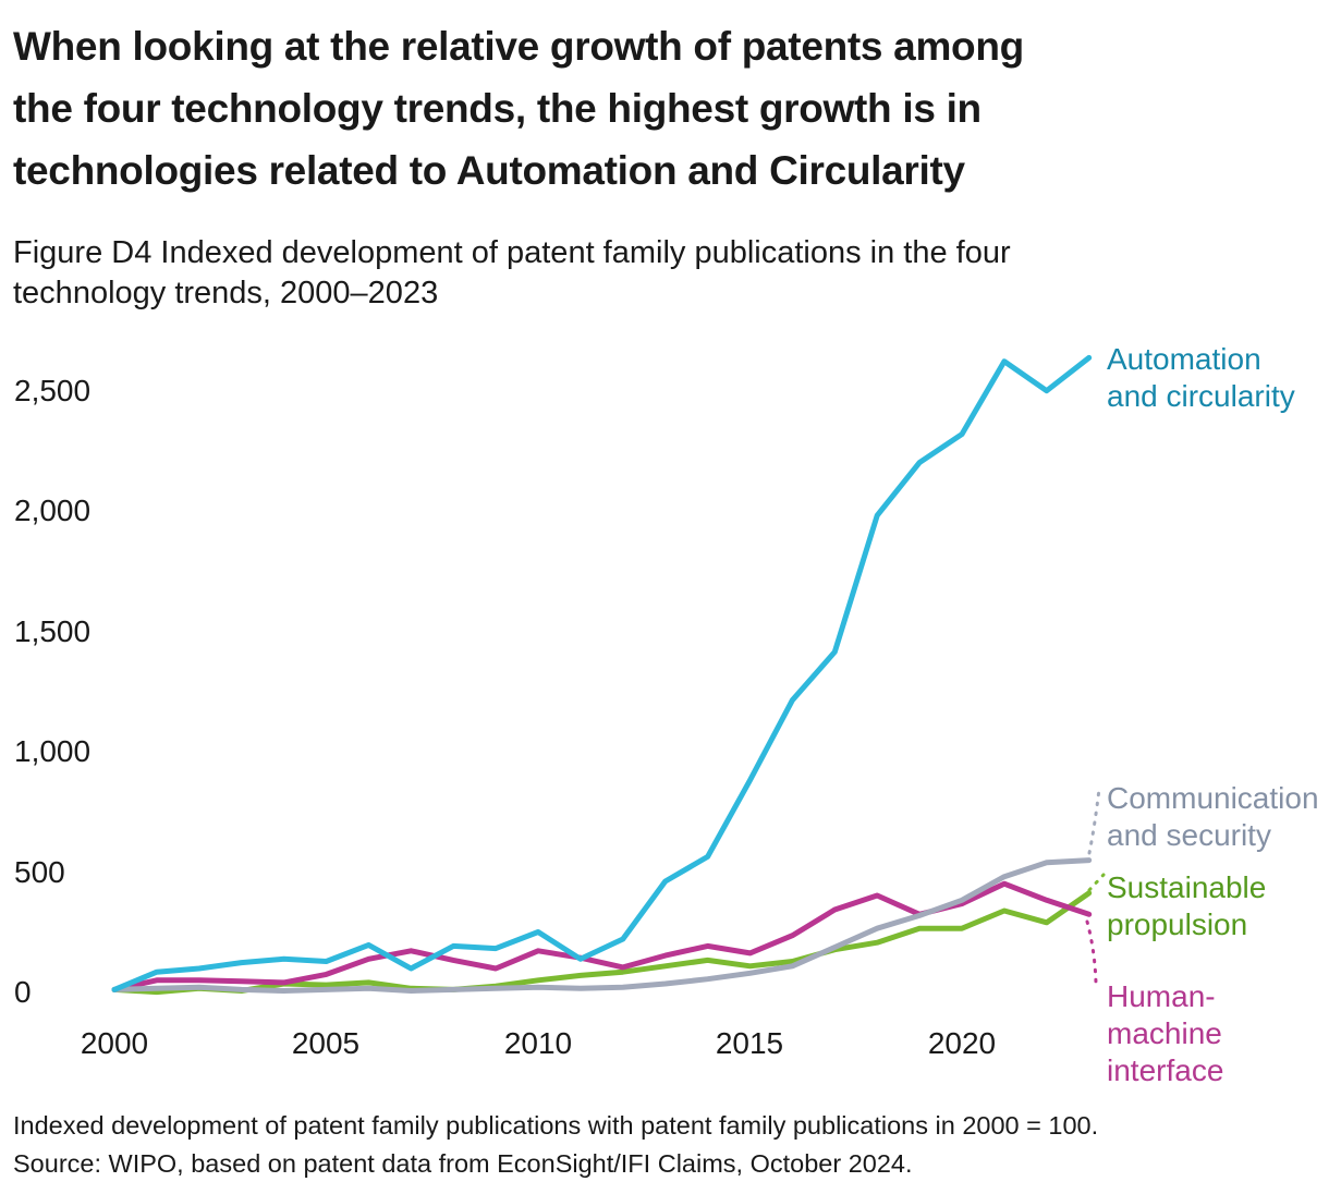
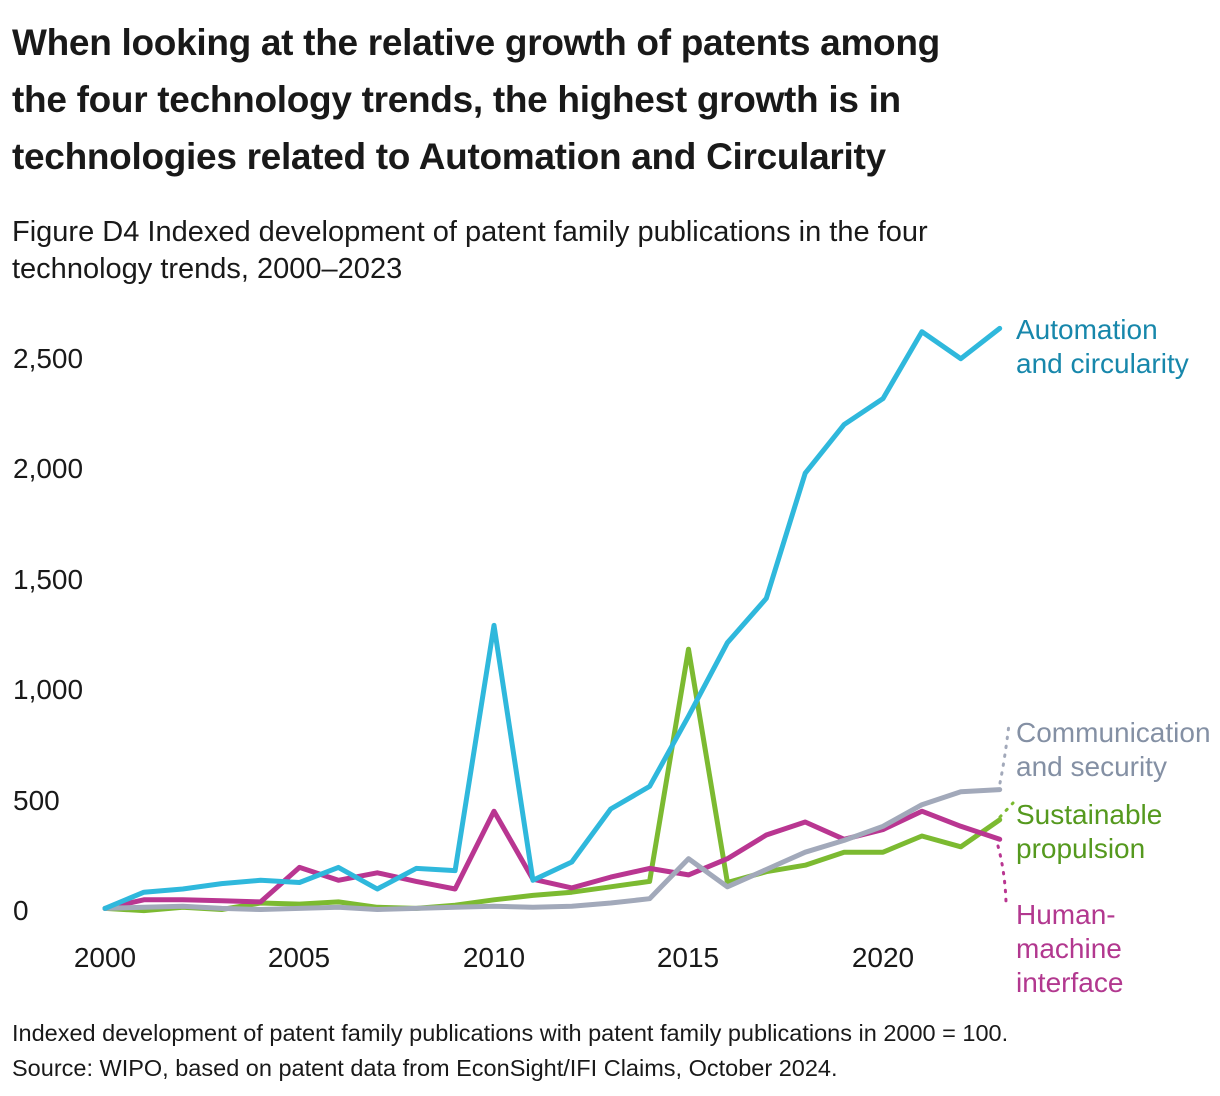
Human-machine interface/2005: 160 -> 290
Automation and circularity/2010: 340 -> 1410
Human-machine interface/2010: 260 -> 550
Communication and security/2015: 170 -> 330
Sustainable propulsion/2015: 200 -> 1300
